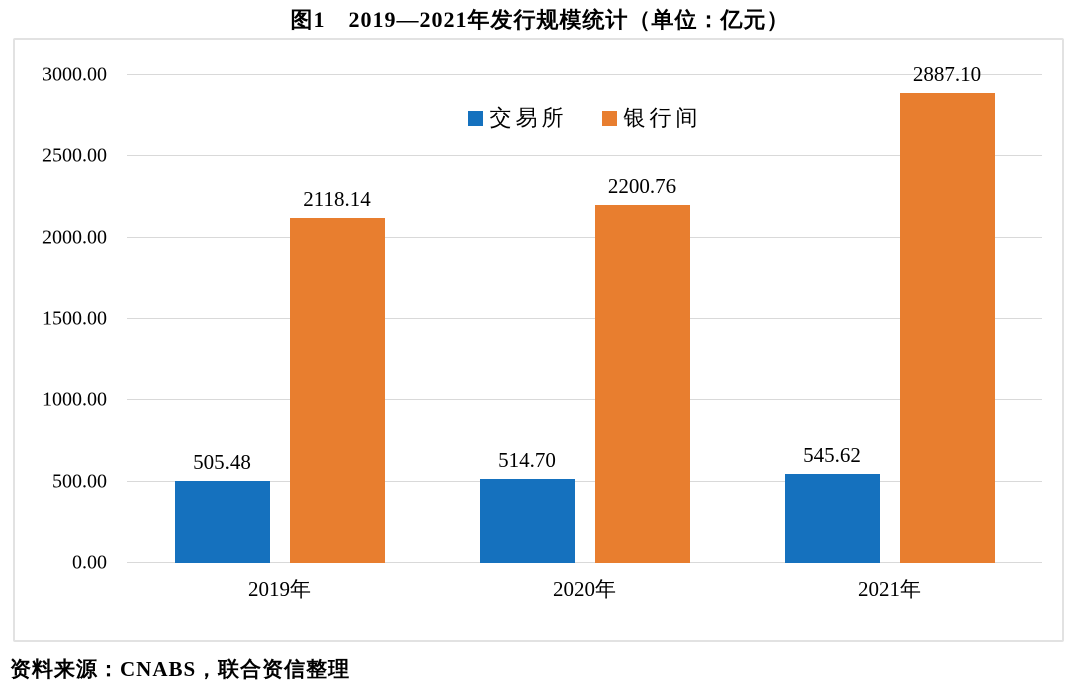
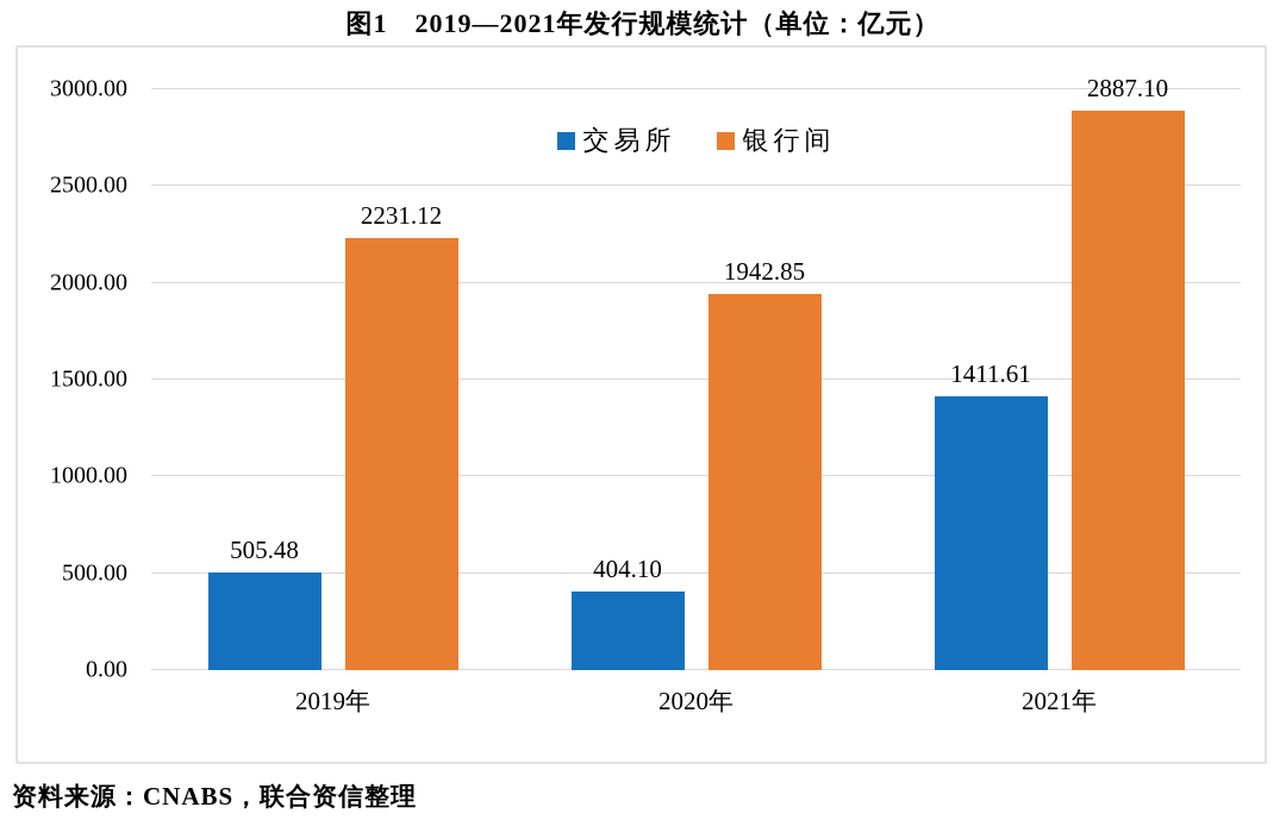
银行间/2019年: 2118.14 -> 2231.12
交易所/2020年: 514.70 -> 404.10
银行间/2020年: 2200.76 -> 1942.85
交易所/2021年: 545.62 -> 1411.61
